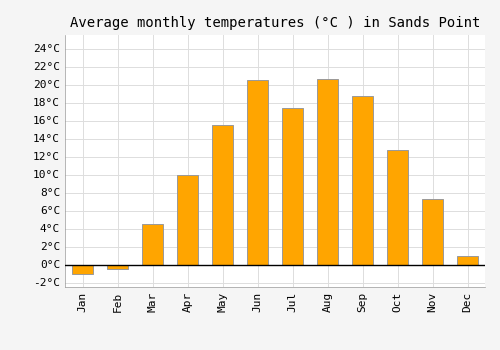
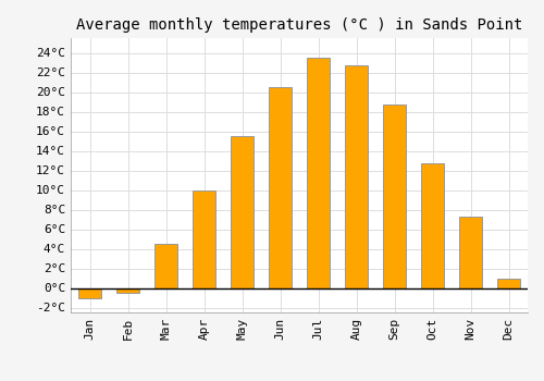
Jul: 17.4°C -> 23.5°C
Aug: 20.6°C -> 22.7°C
